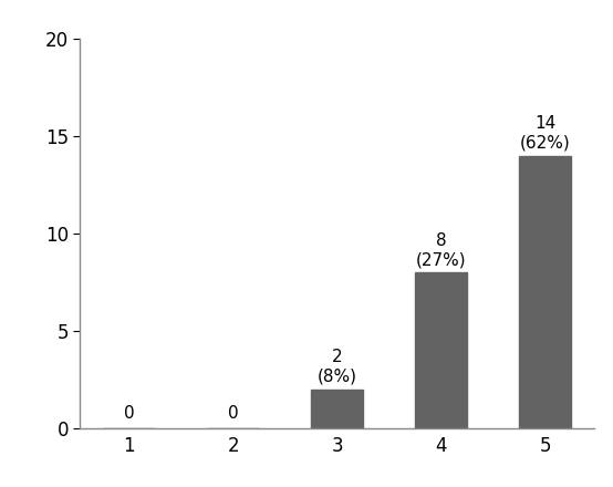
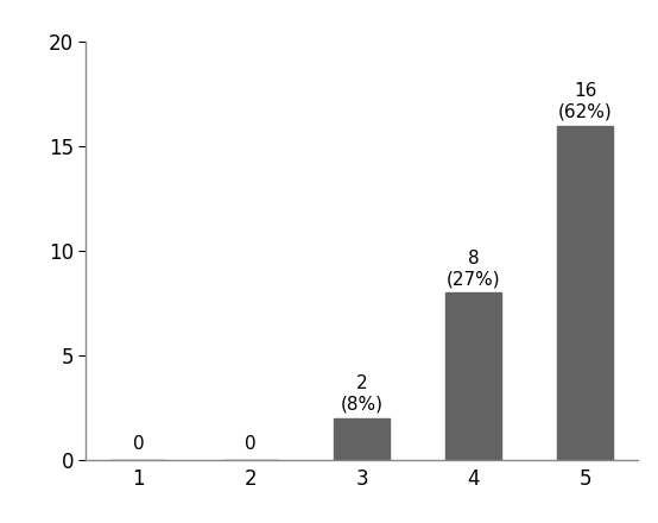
5: 14 -> 16
